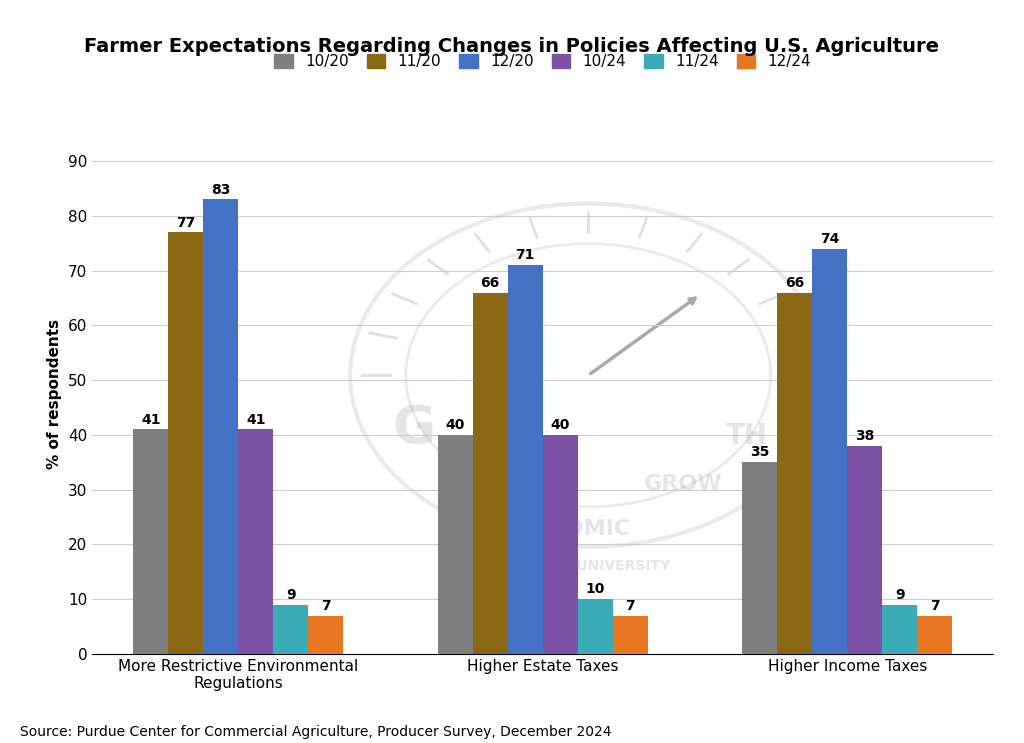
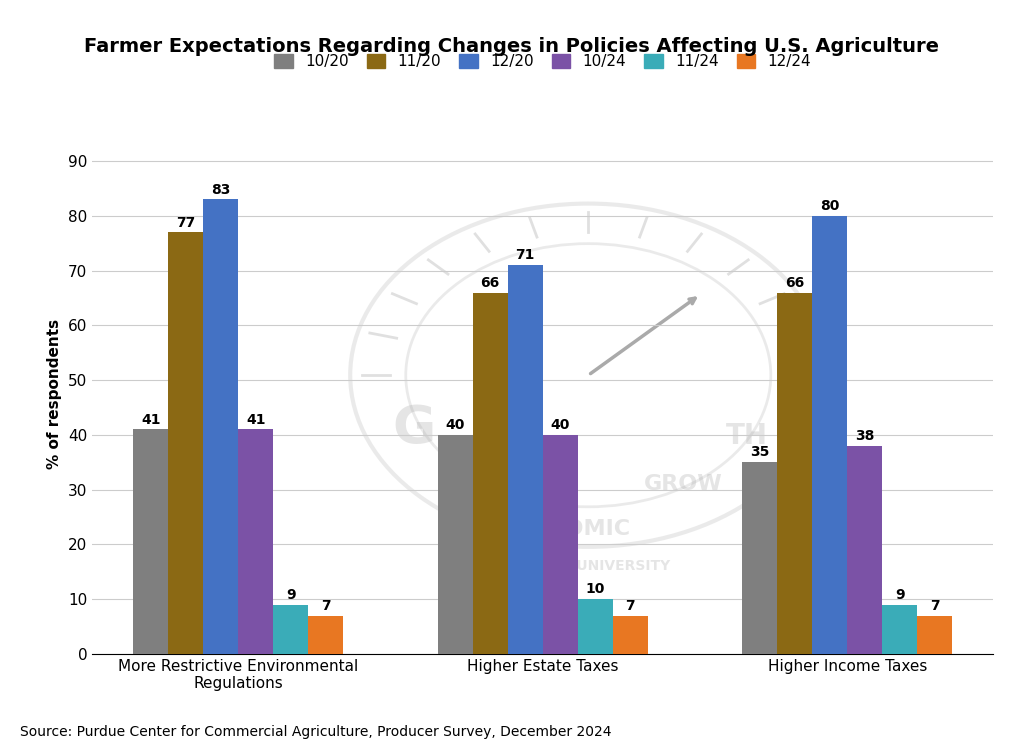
12/20/Higher Income Taxes: 74 -> 80
